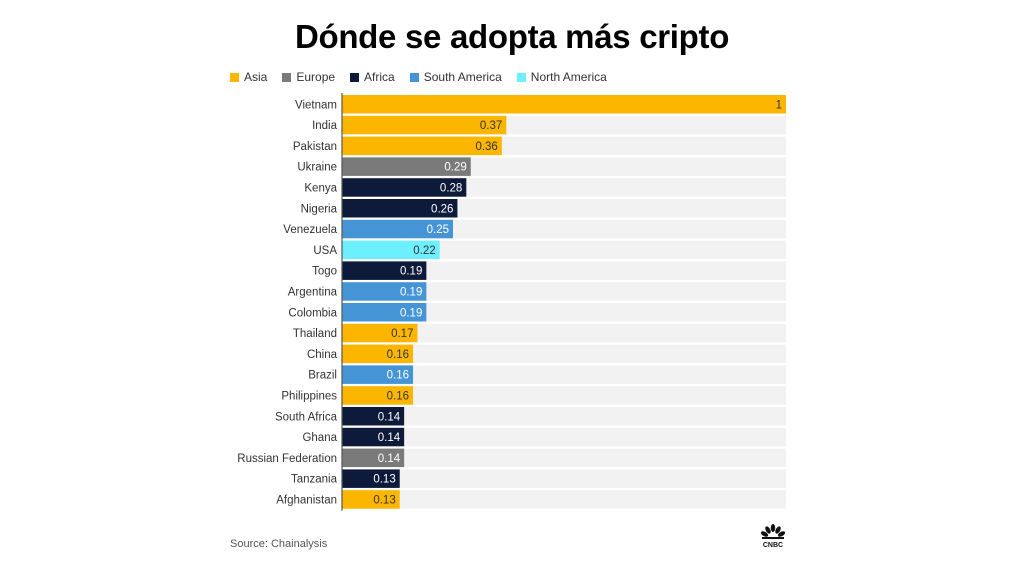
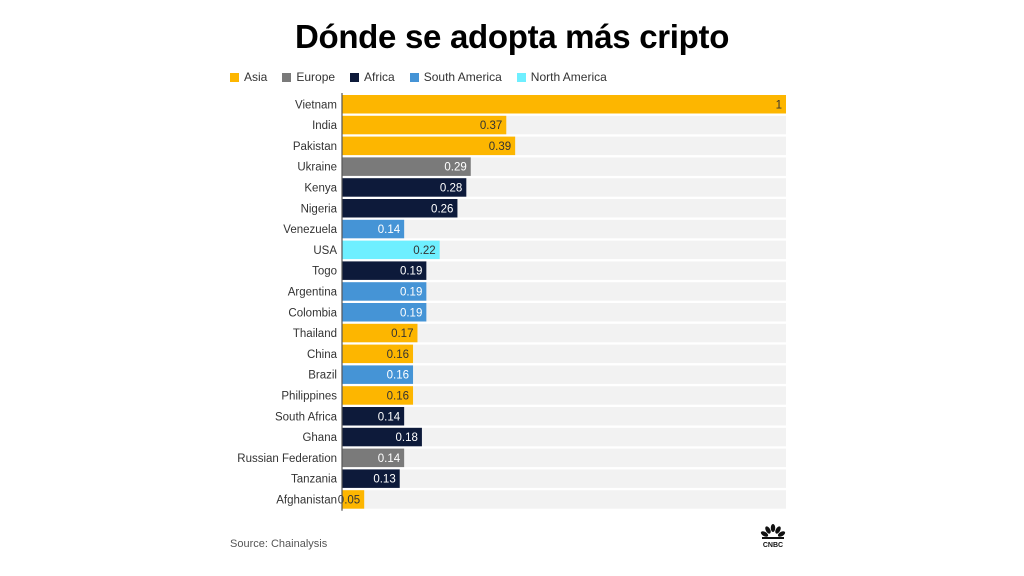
Pakistan: 0.36 -> 0.39
Venezuela: 0.25 -> 0.14
Ghana: 0.14 -> 0.18
Afghanistan: 0.13 -> 0.05
